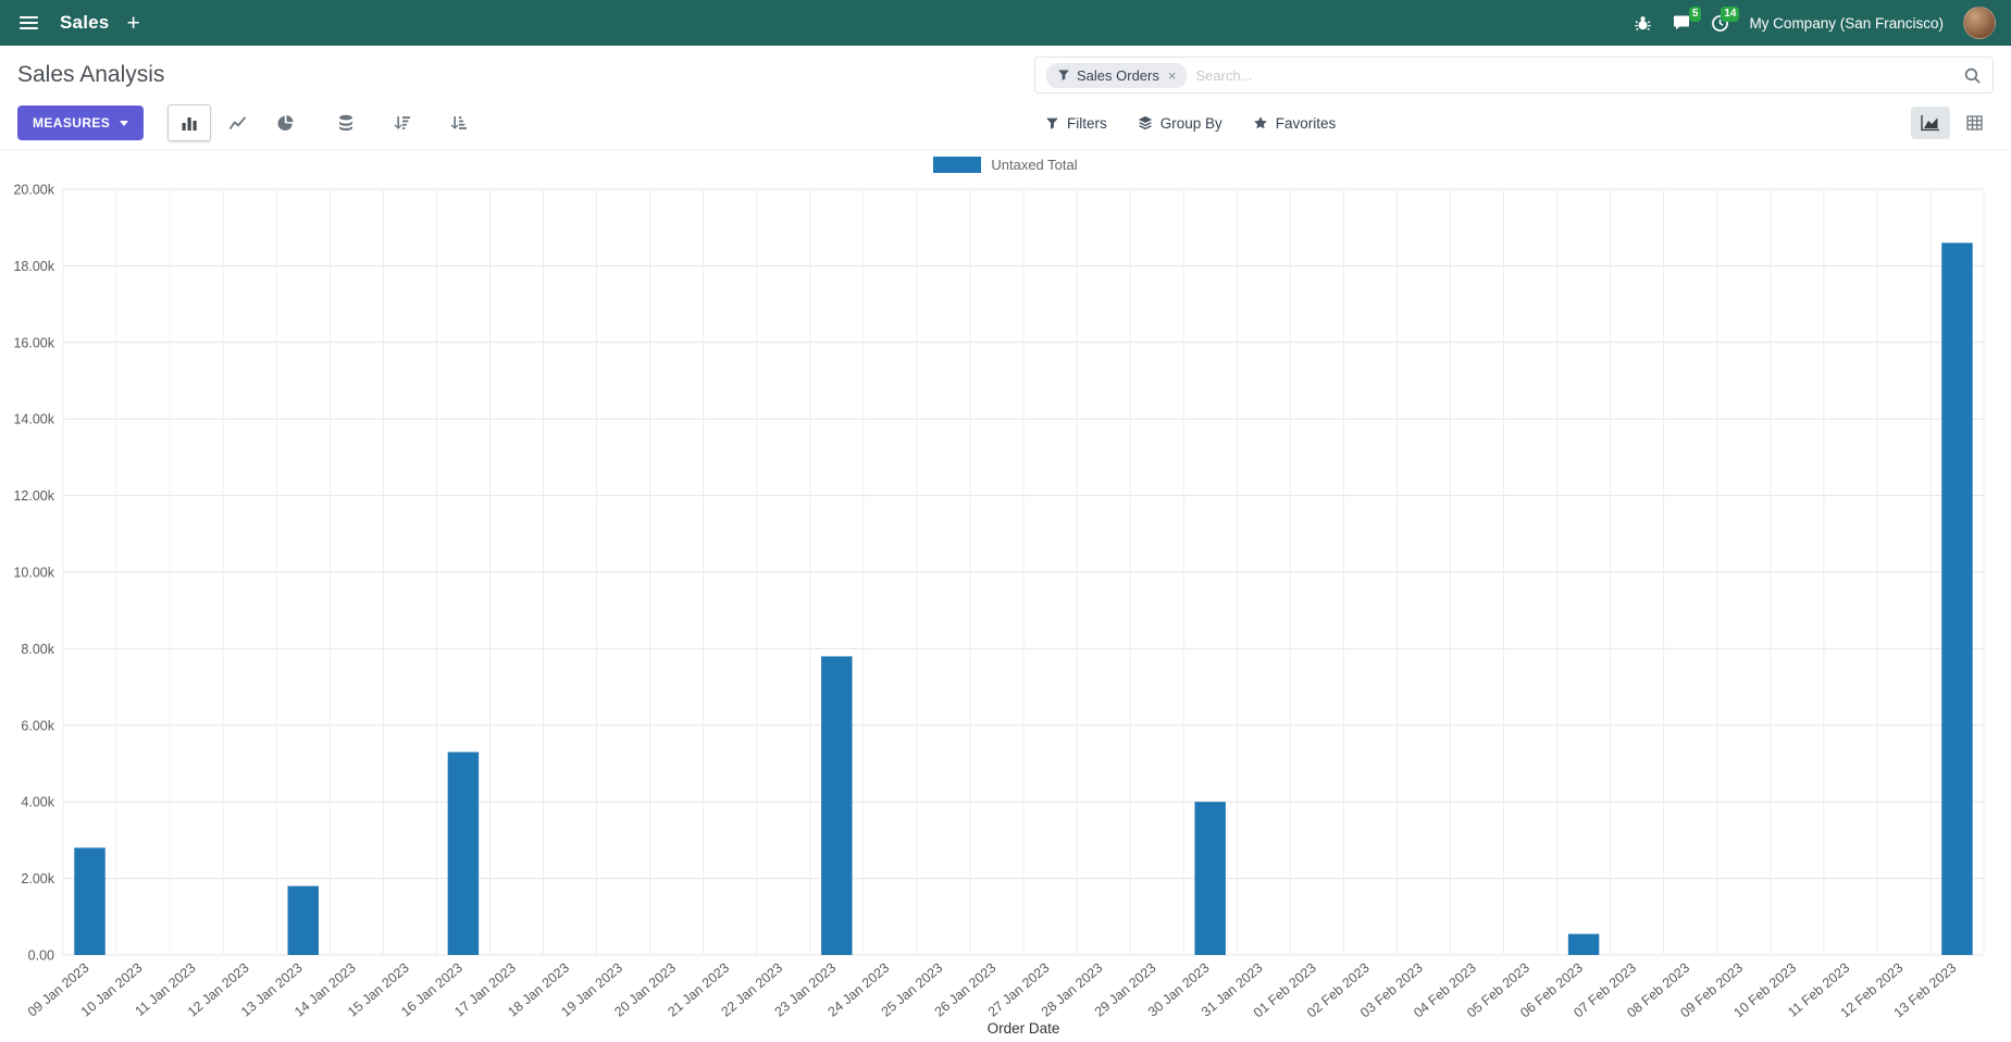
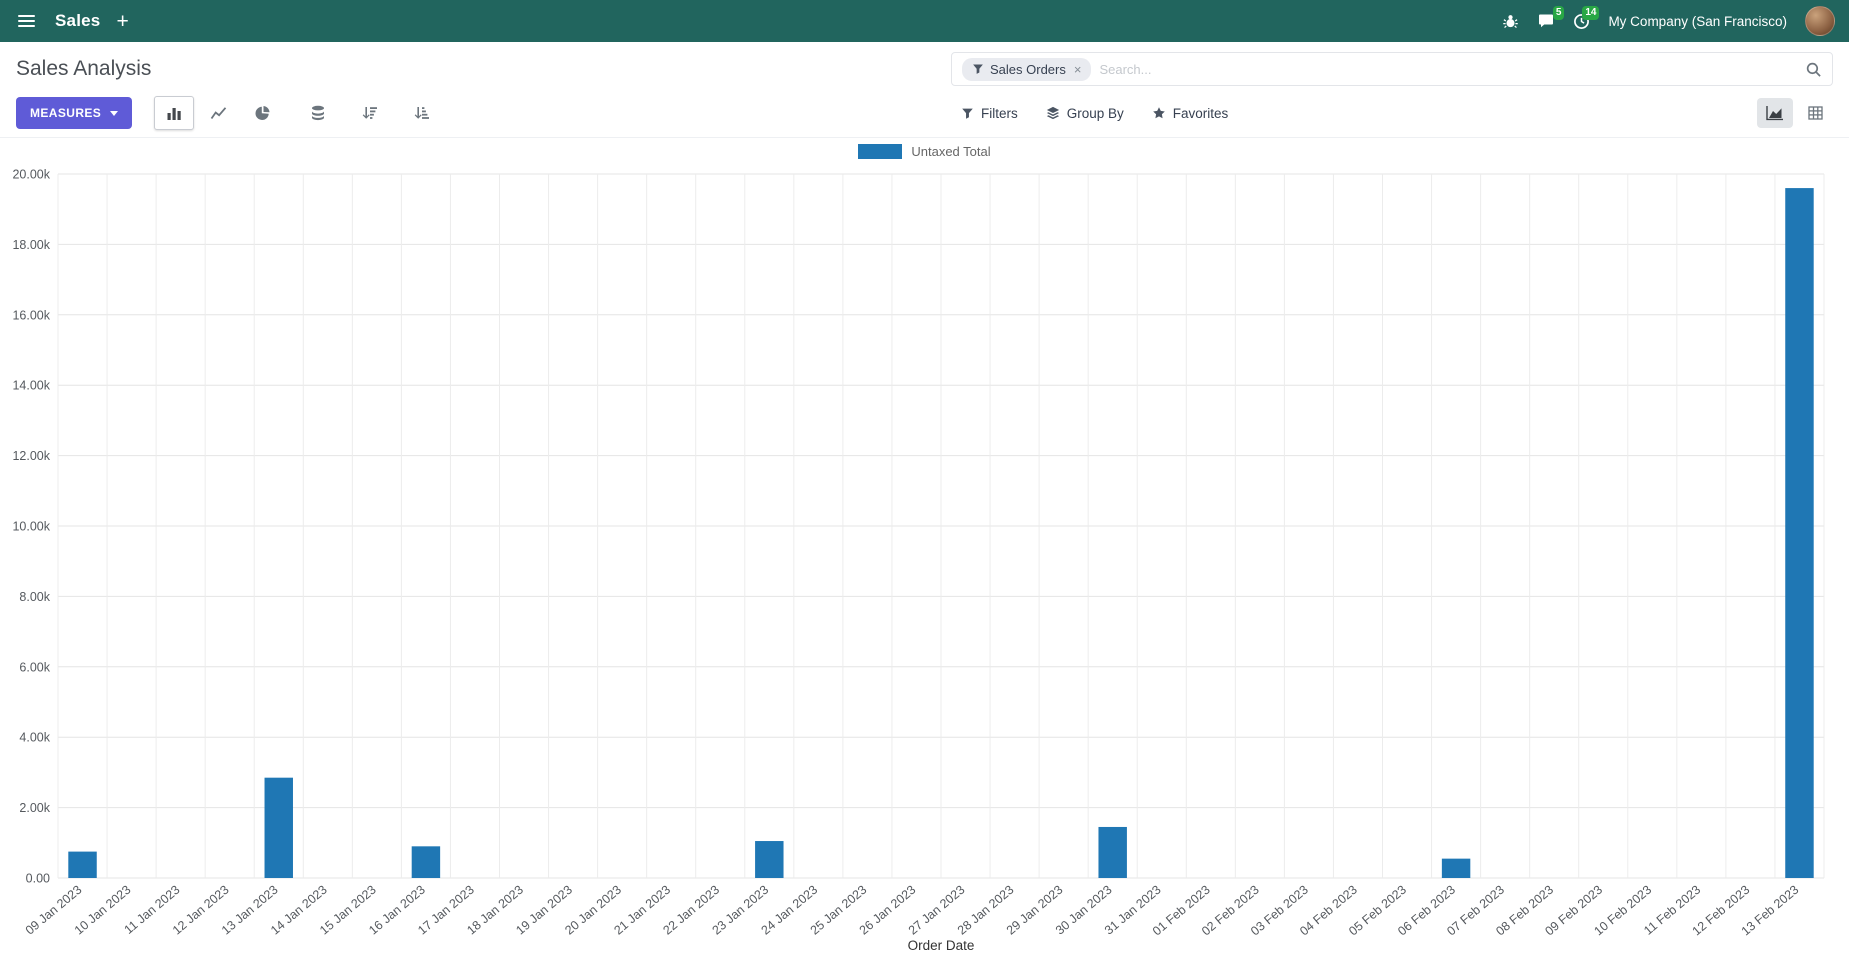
09 Jan 2023: 2.8k -> 0.8k
13 Jan 2023: 1.8k -> 2.8k
16 Jan 2023: 5.3k -> 0.9k
23 Jan 2023: 7.8k -> 1.0k
30 Jan 2023: 4.0k -> 1.4k
13 Feb 2023: 18.6k -> 19.6k
